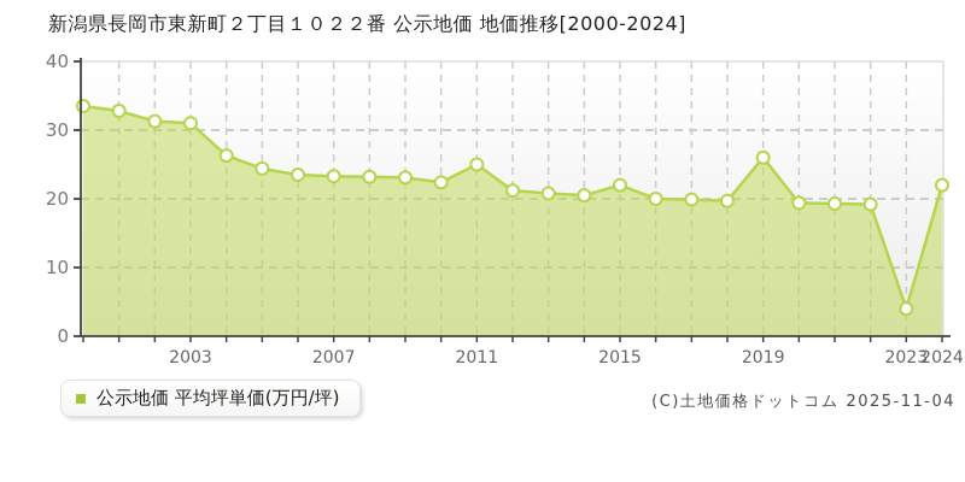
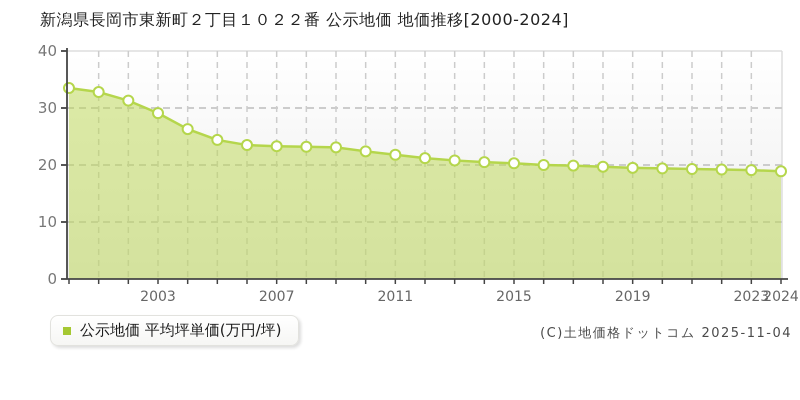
2003: 31 -> 29
2011: 25 -> 22
2015: 22 -> 20
2019: 26 -> 20
2023: 4 -> 19
2024: 22 -> 19
